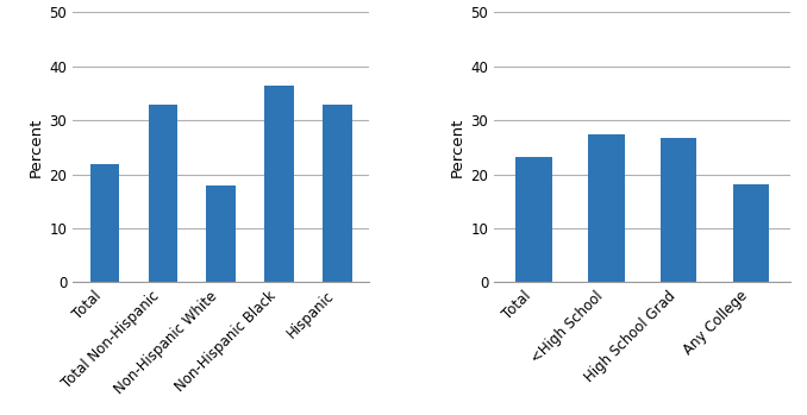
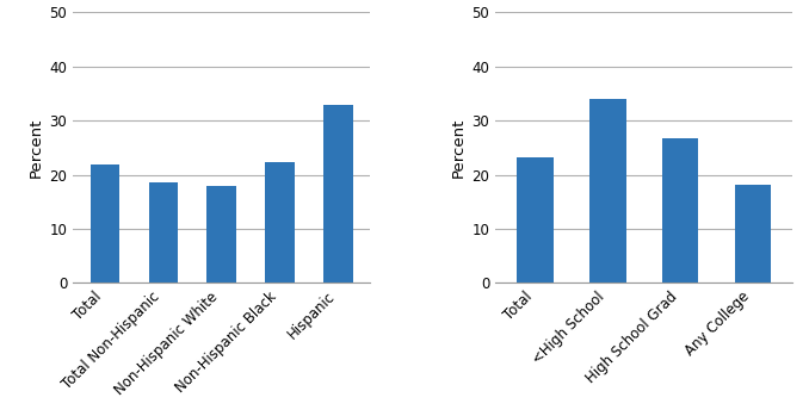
Total Non-Hispanic: 33.0 -> 18.6
Non-Hispanic Black: 36.5 -> 22.3
<High School: 27.5 -> 34.1
